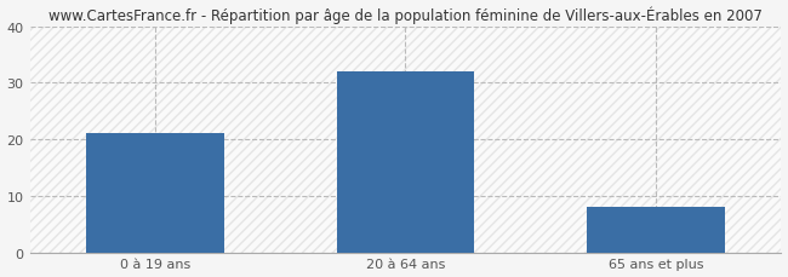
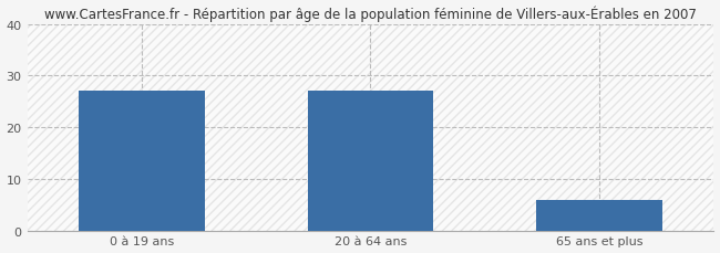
0 à 19 ans: 21 -> 27
20 à 64 ans: 32 -> 27
65 ans et plus: 8 -> 6
